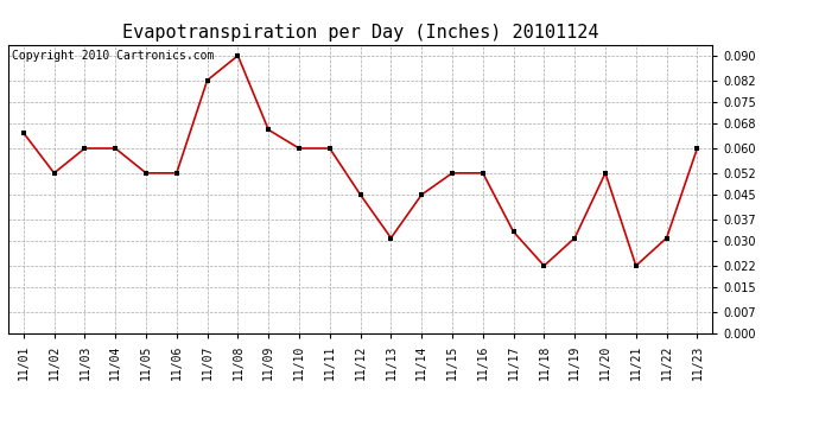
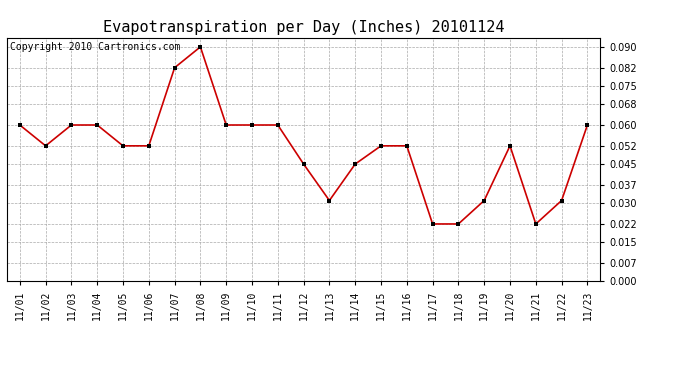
11/01: 0.065 -> 0.060
11/09: 0.066 -> 0.060
11/17: 0.033 -> 0.022
